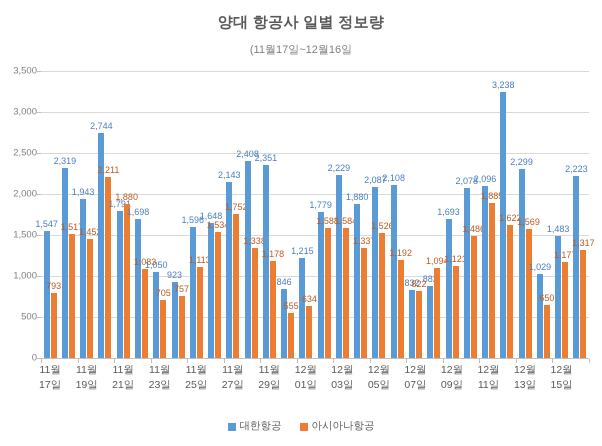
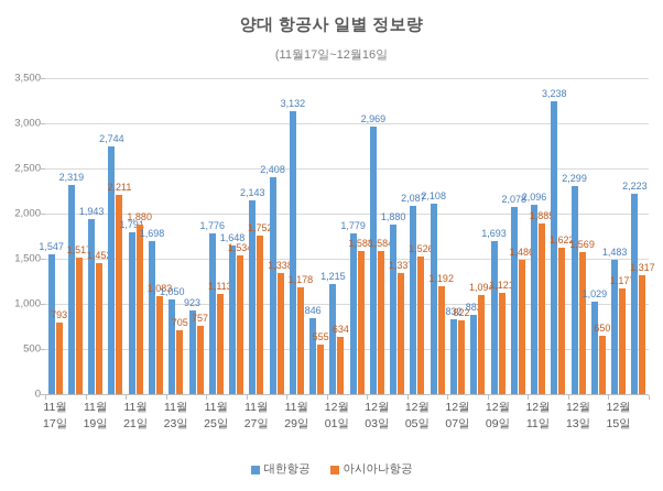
대한항공/11월 25일: 1,596 -> 1,776
대한항공/11월 29일: 2,351 -> 3,132
대한항공/12월 03일: 2,229 -> 2,969
